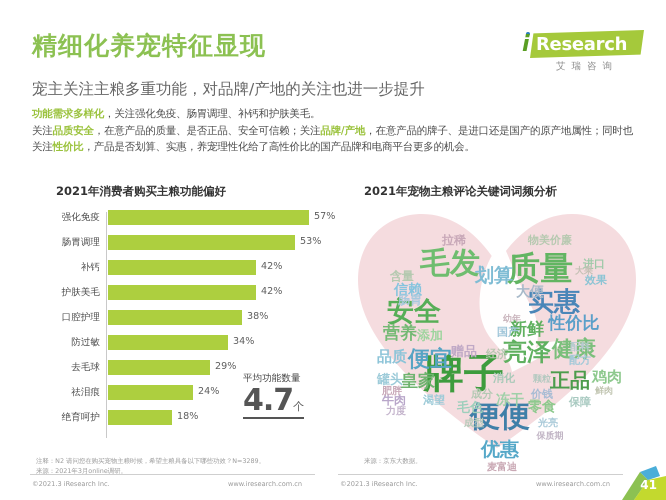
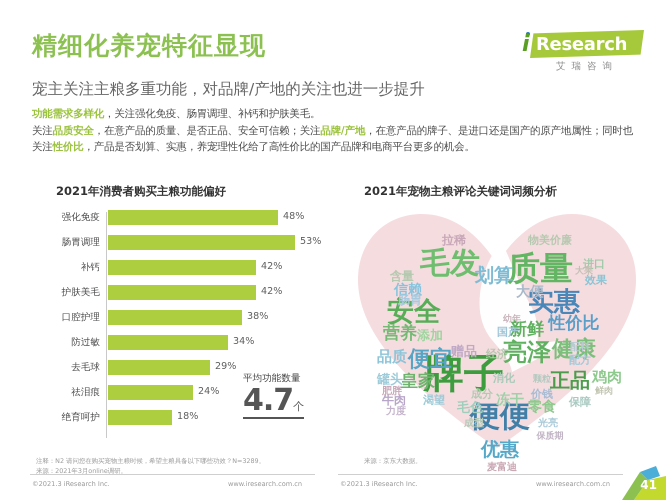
强化免疫: 57% -> 48%
